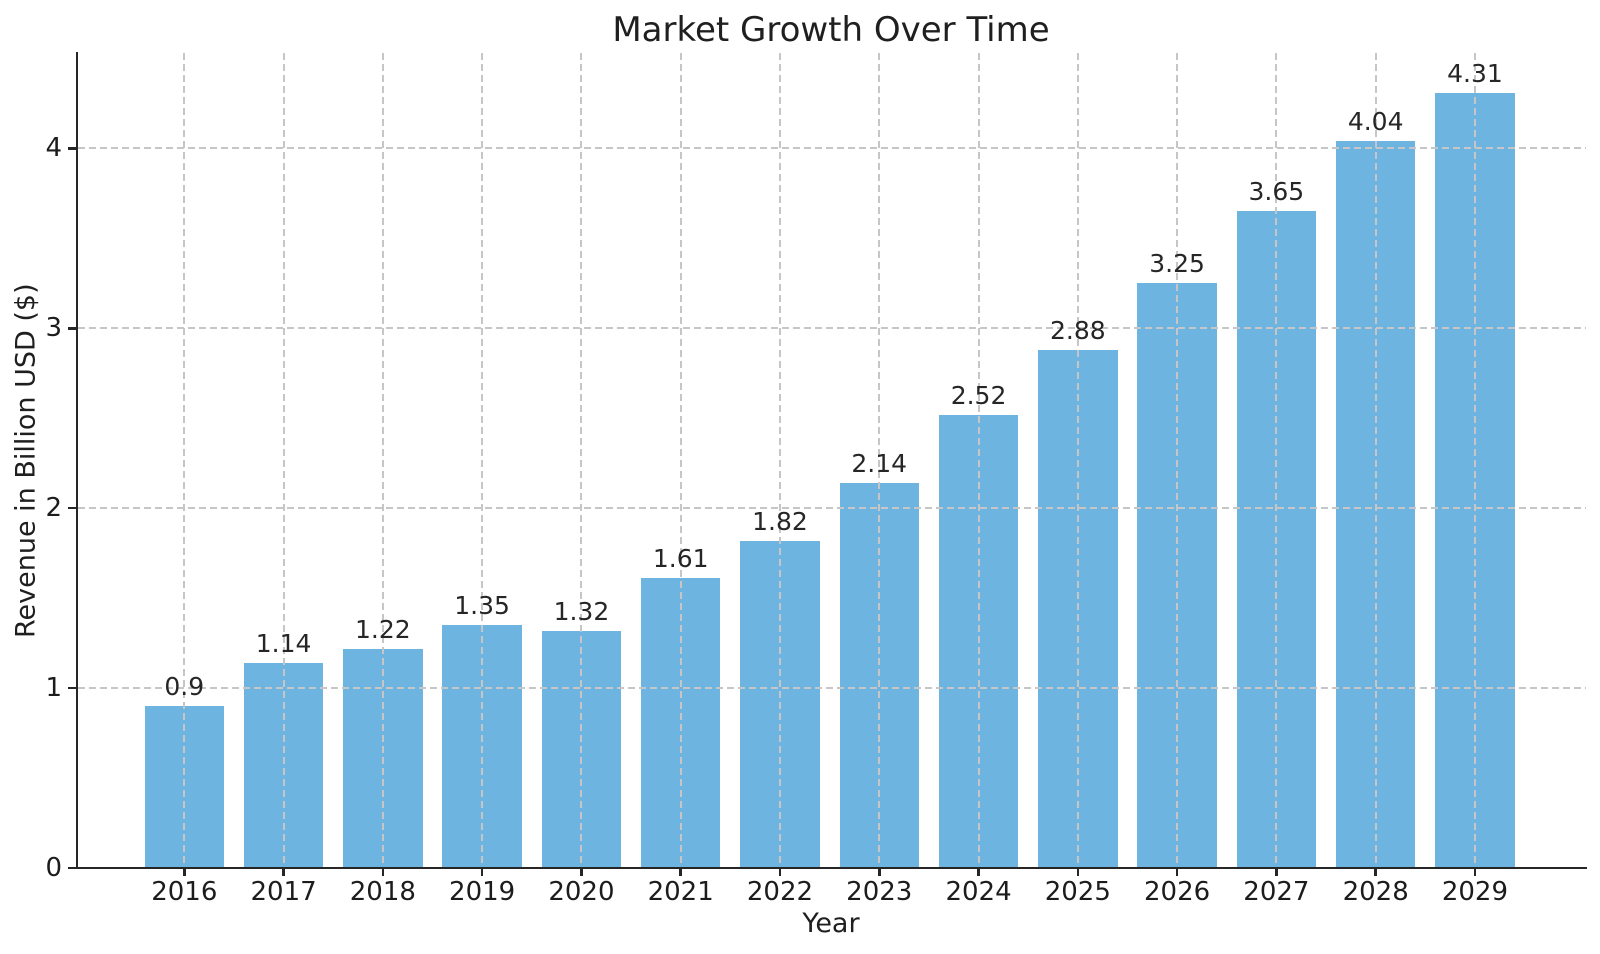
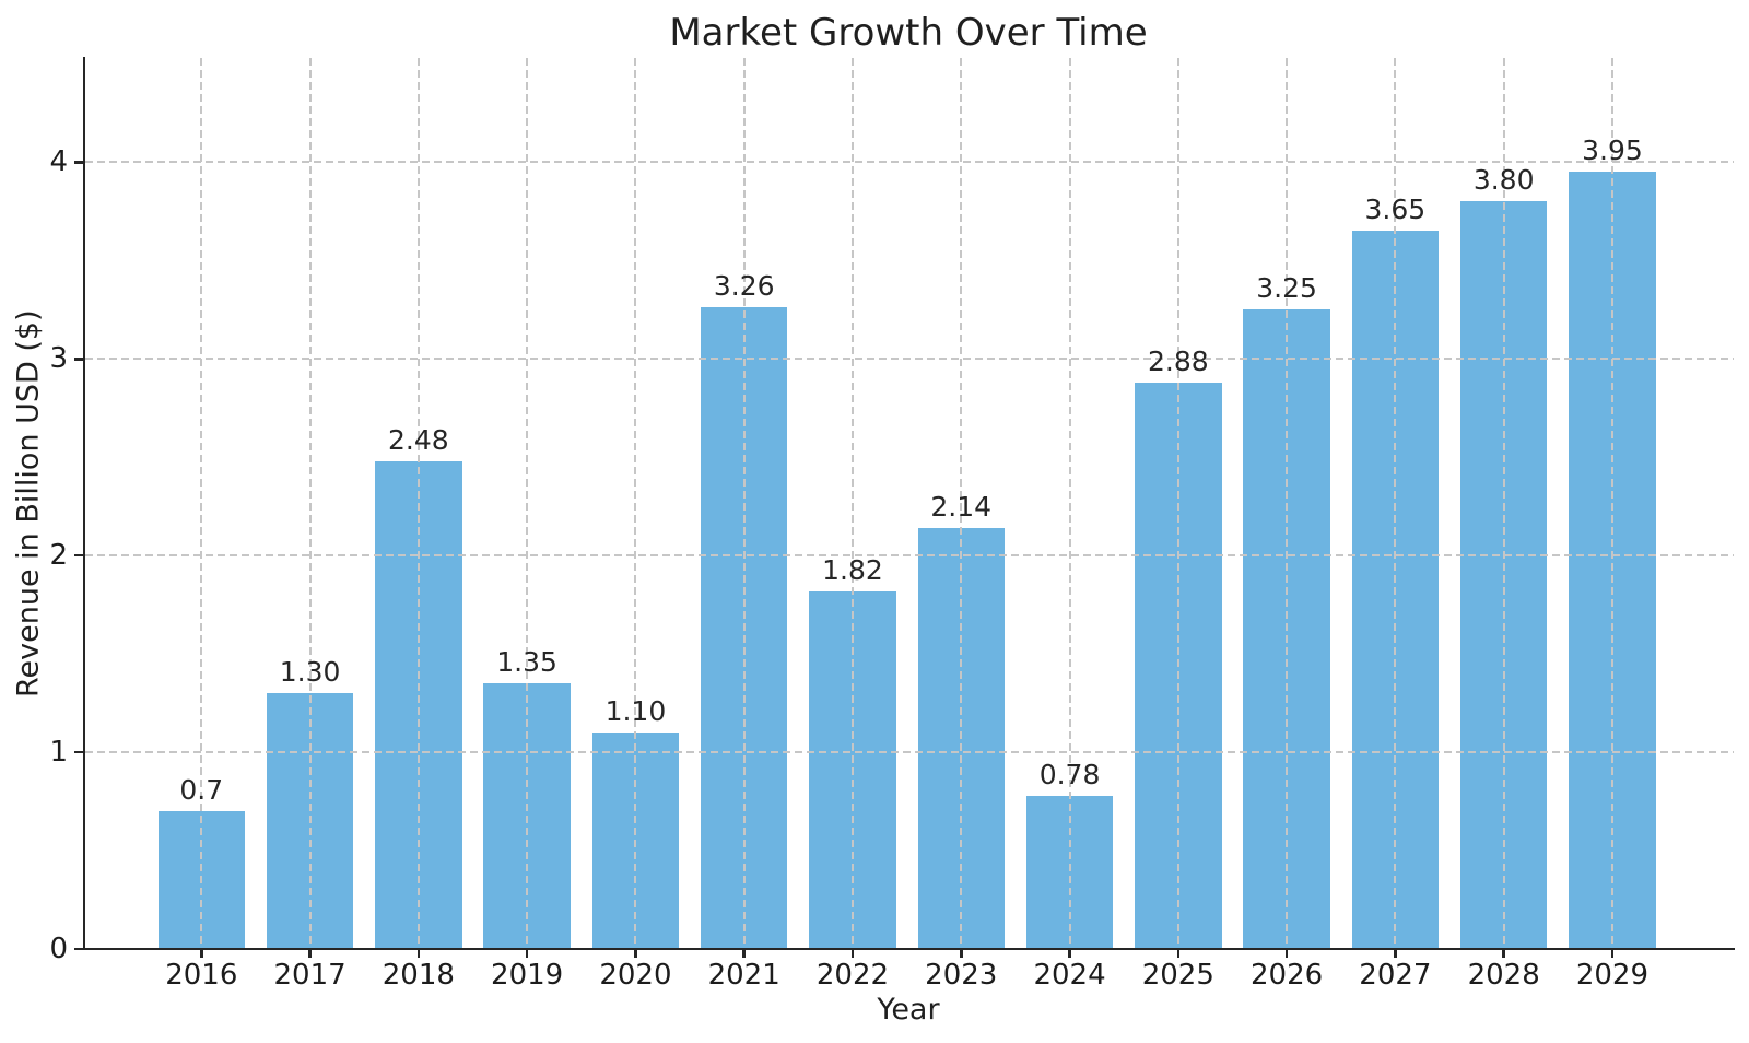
2016: 0.9 -> 0.7
2017: 1.14 -> 1.30
2018: 1.22 -> 2.48
2020: 1.32 -> 1.10
2021: 1.61 -> 3.26
2024: 2.52 -> 0.78
2028: 4.04 -> 3.80
2029: 4.31 -> 3.95
